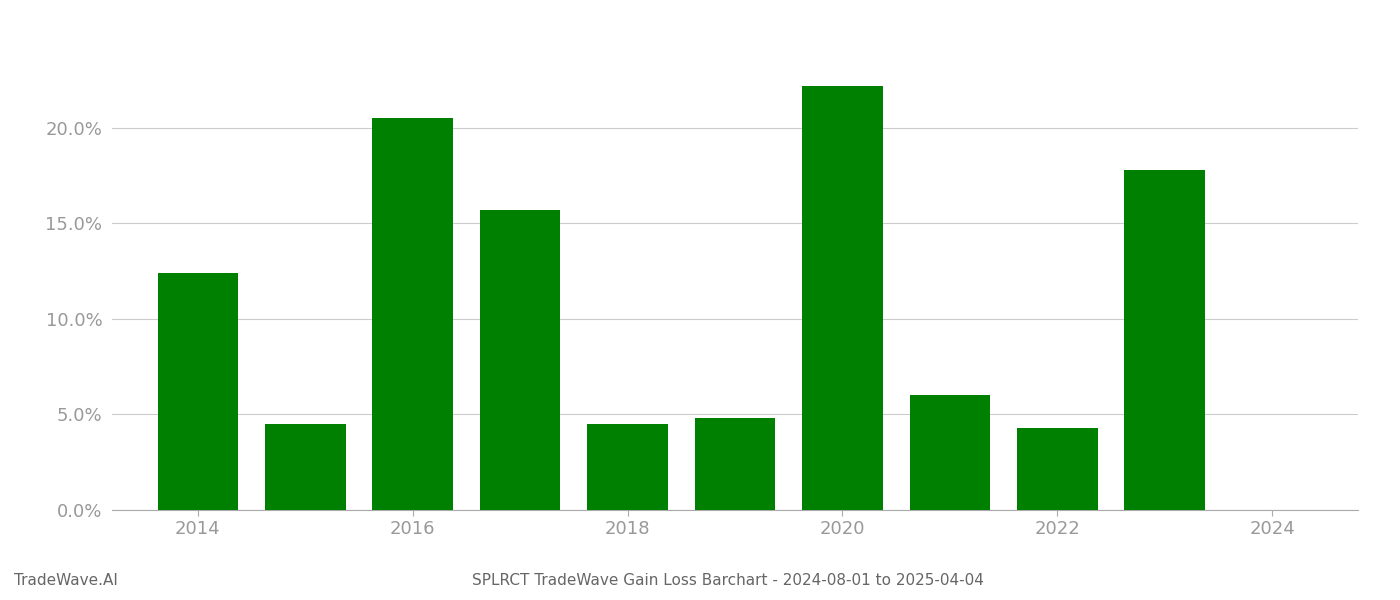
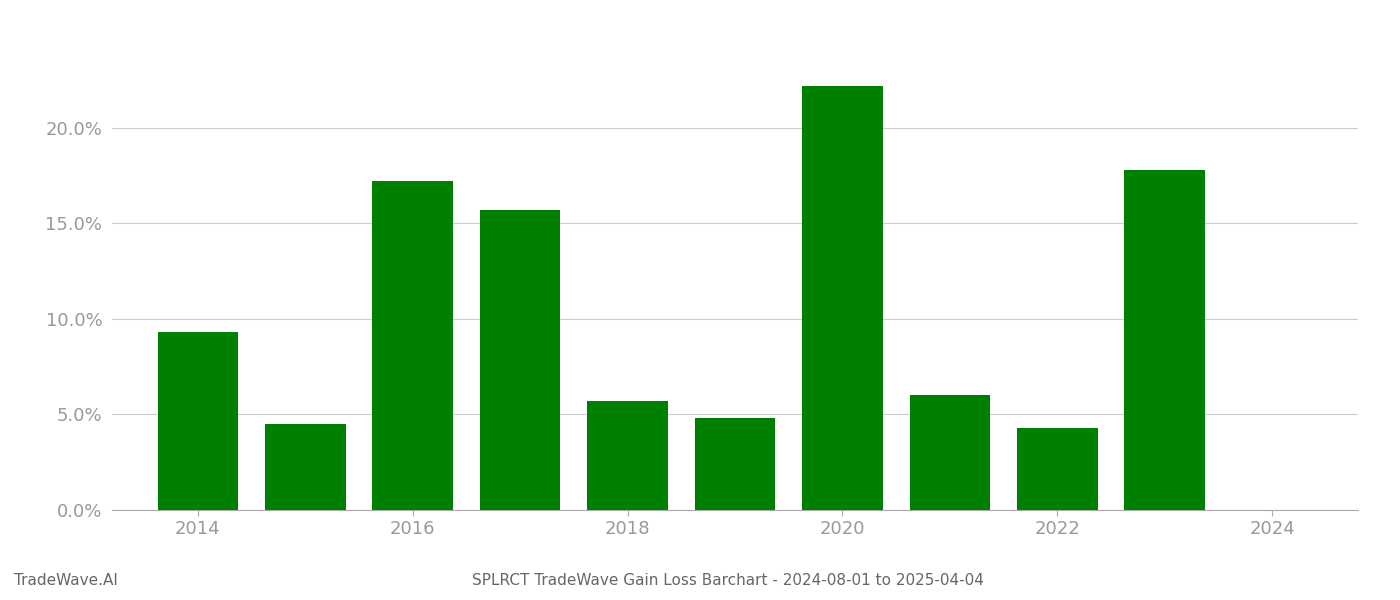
2014: 12.4% -> 9.3%
2016: 20.5% -> 17.2%
2018: 4.5% -> 5.7%
